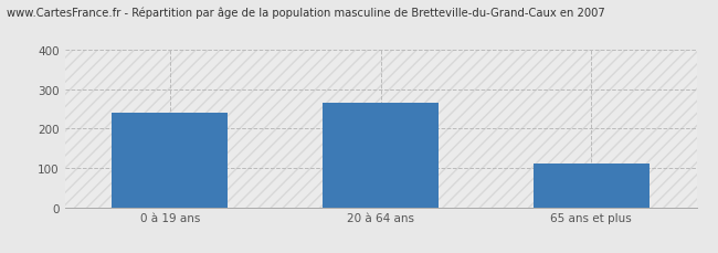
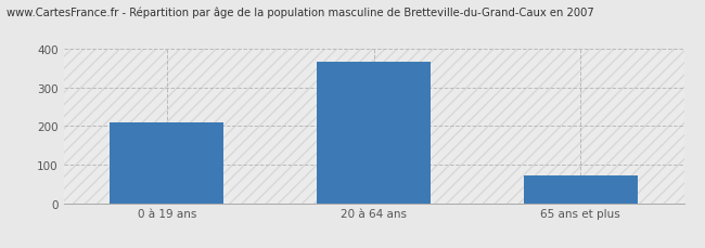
0 à 19 ans: 240 -> 210
20 à 64 ans: 265 -> 365
65 ans et plus: 110 -> 73
